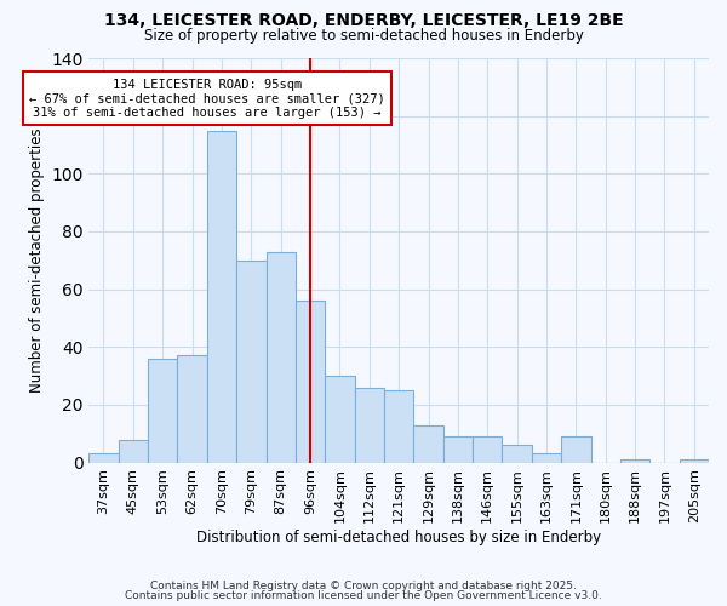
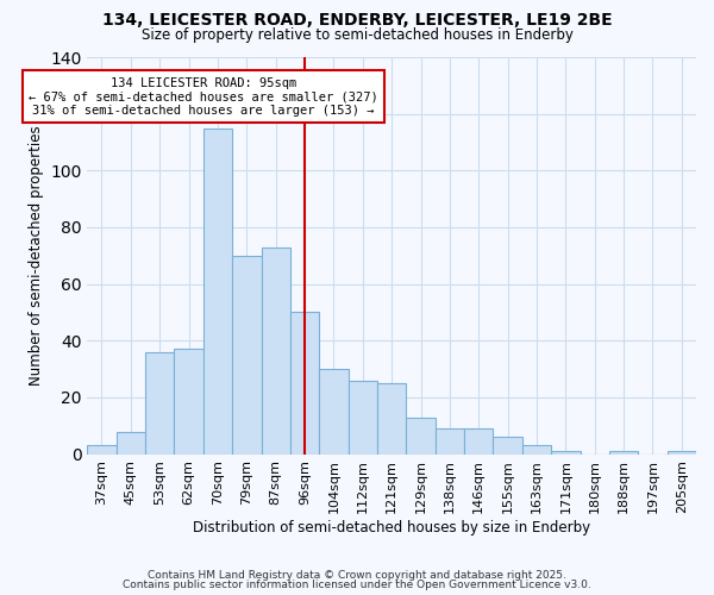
96sqm: 56 -> 50
171sqm: 9 -> 1
